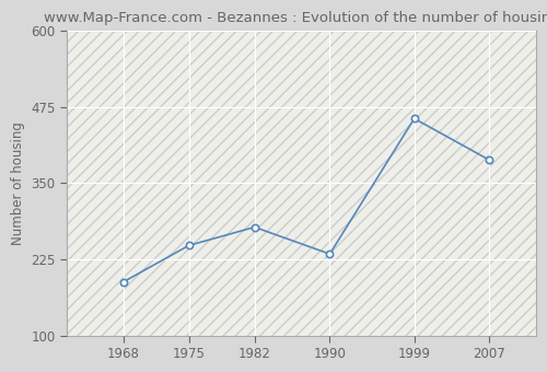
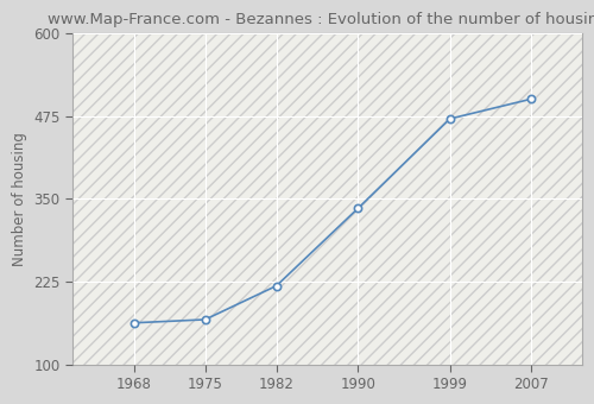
1968: 188 -> 163
1975: 248 -> 168
1982: 278 -> 219
1990: 234 -> 336
1999: 456 -> 471
2007: 388 -> 501
